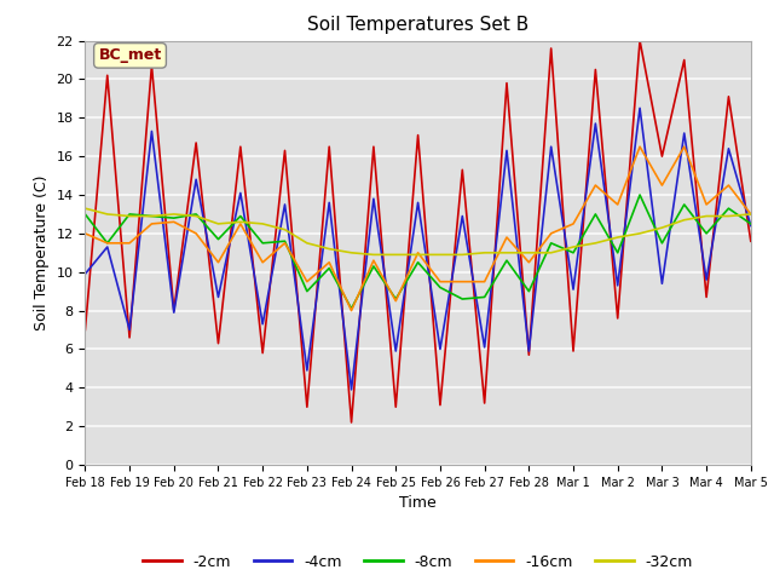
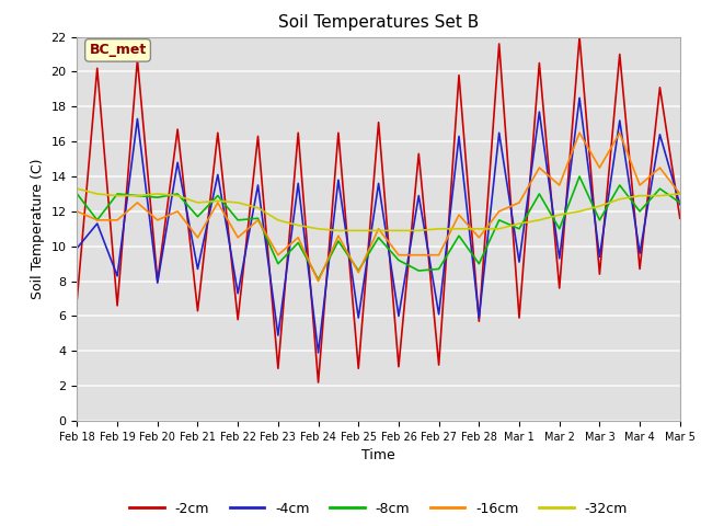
-4cm/Feb 19: 7.0 -> 8.3
-16cm/Feb 20: 12.6 -> 11.5
-2cm/Mar 3: 16.0 -> 8.4
